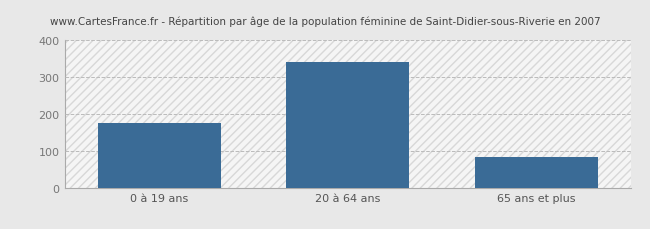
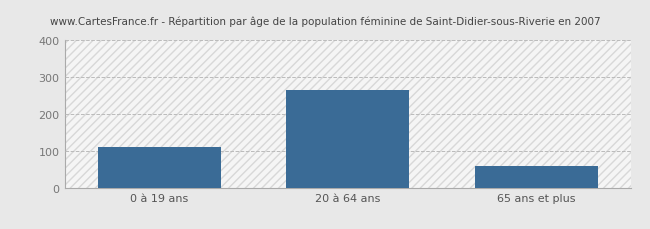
0 à 19 ans: 175 -> 110
20 à 64 ans: 342 -> 265
65 ans et plus: 84 -> 60
